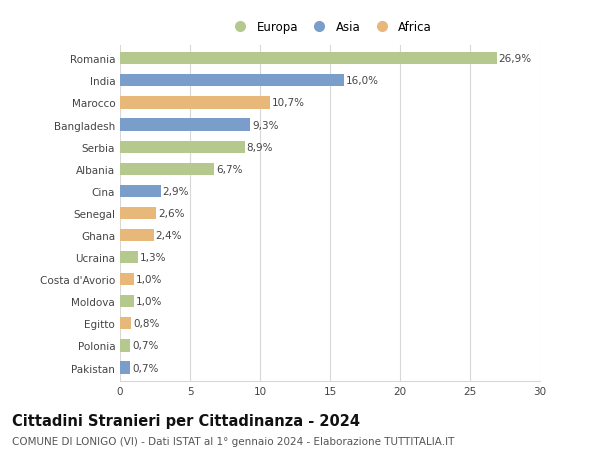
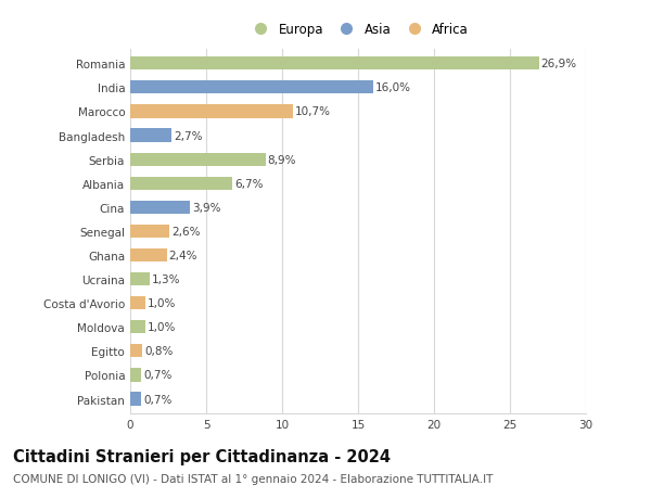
Bangladesh: 9,3% -> 2,7%
Cina: 2,9% -> 3,9%
